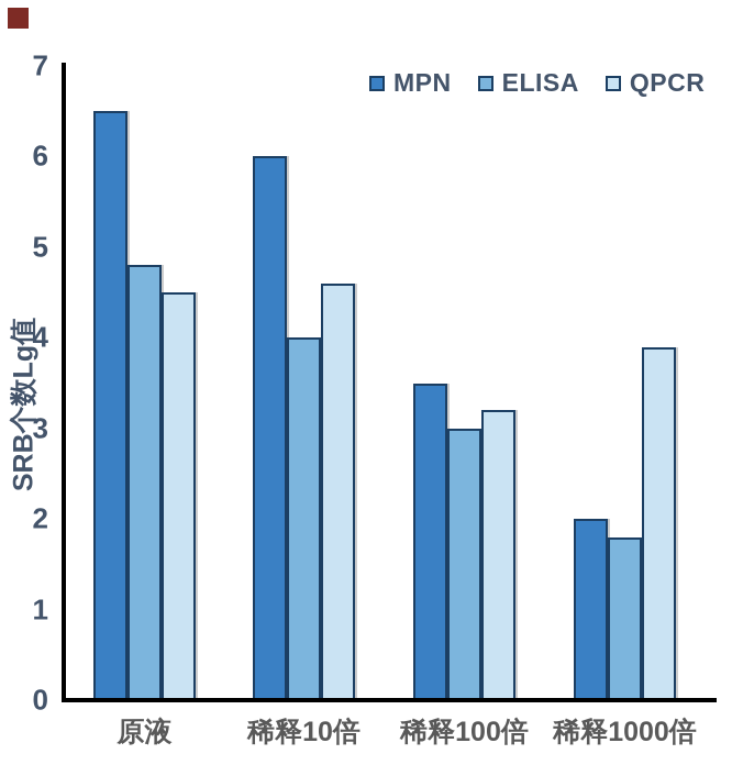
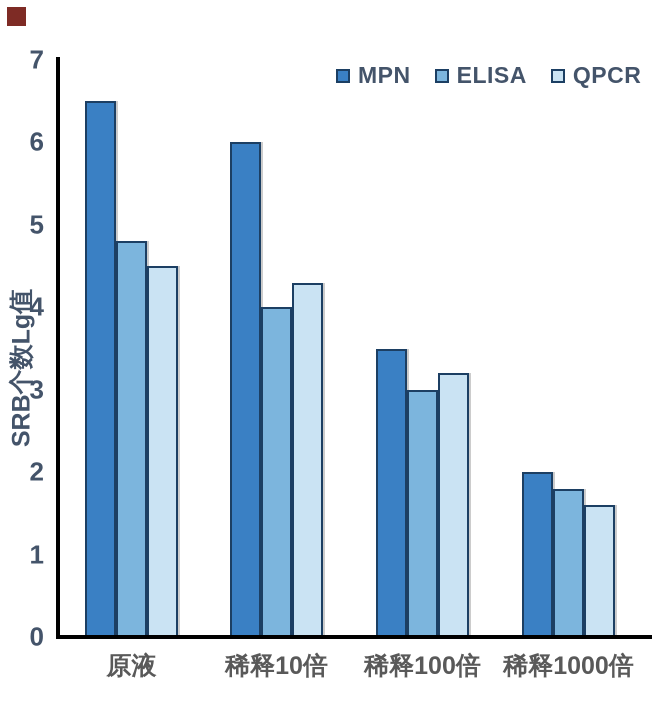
QPCR/稀释10倍: 4.6 -> 4.3
QPCR/稀释1000倍: 3.9 -> 1.6
